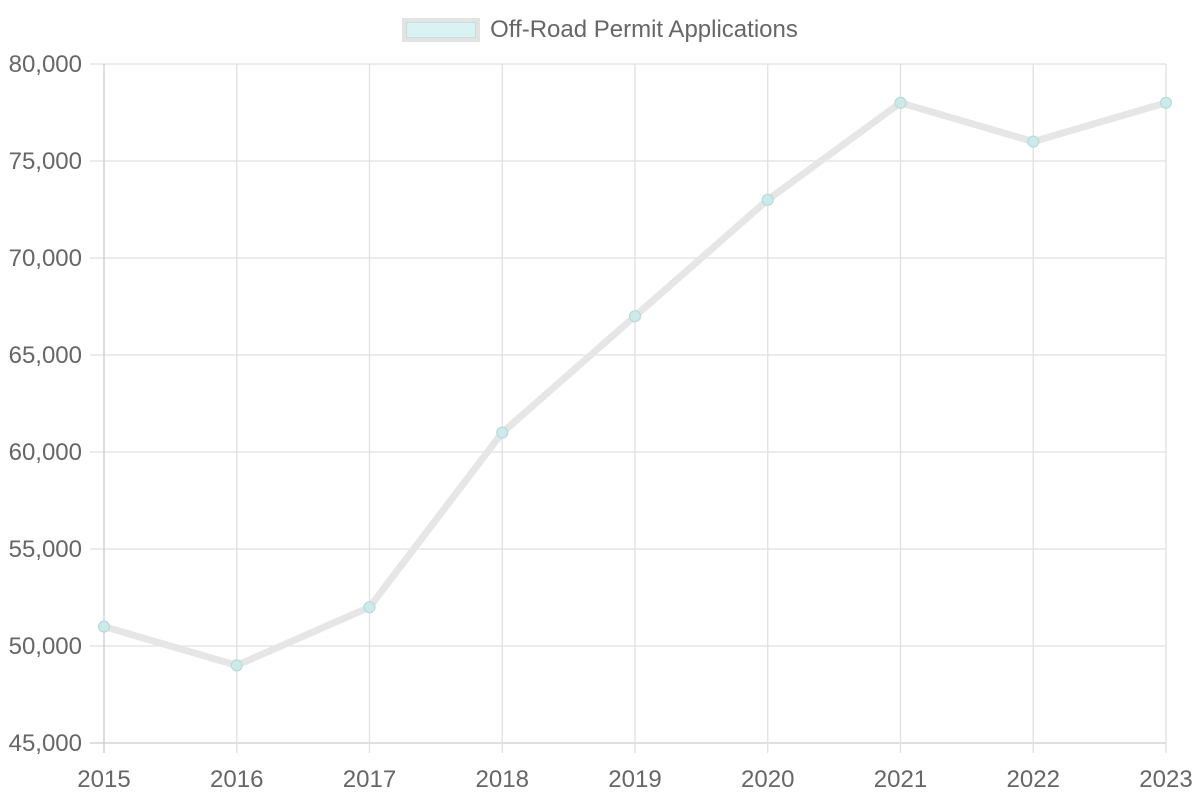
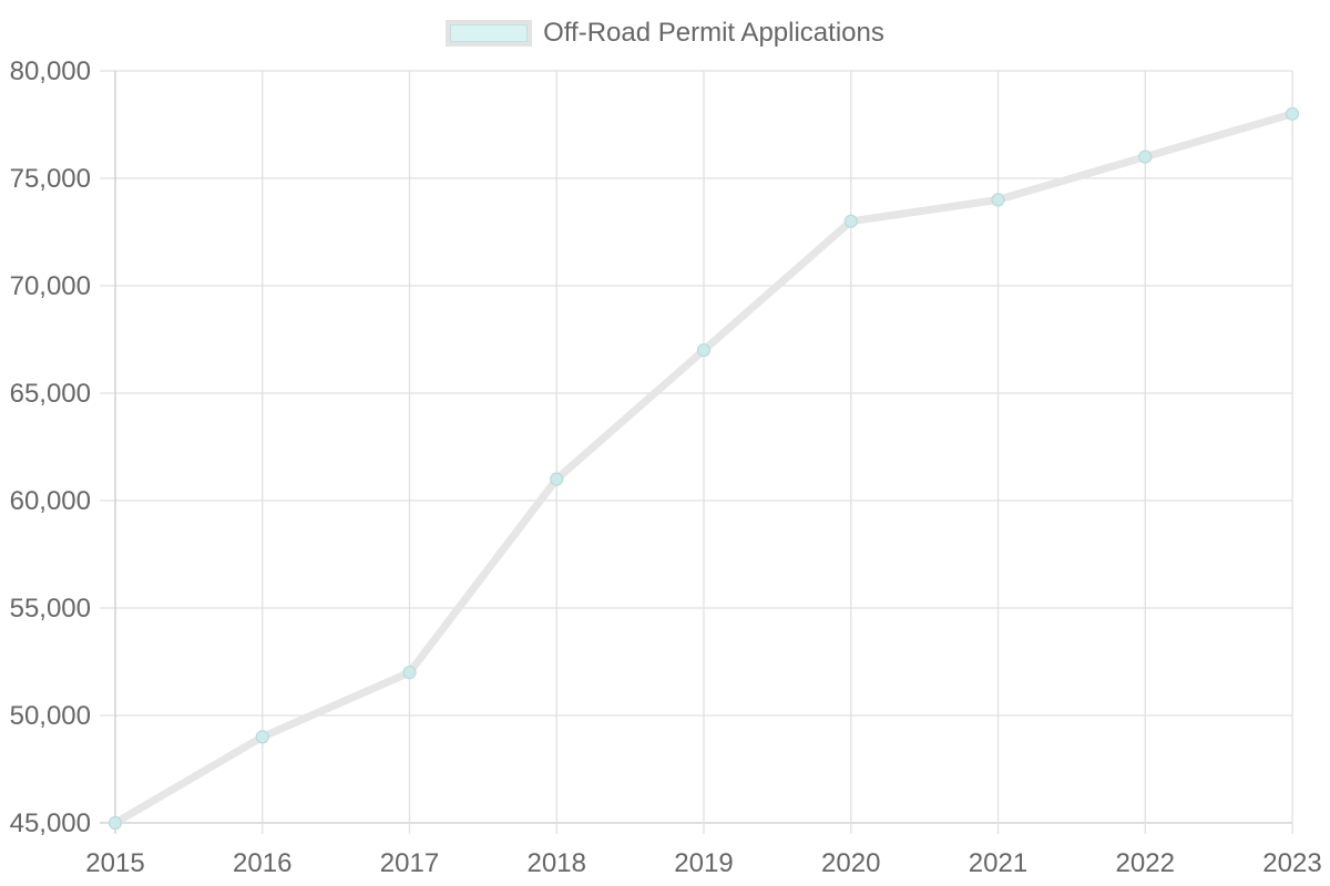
2015: 51000 -> 45000
2021: 78000 -> 74000
